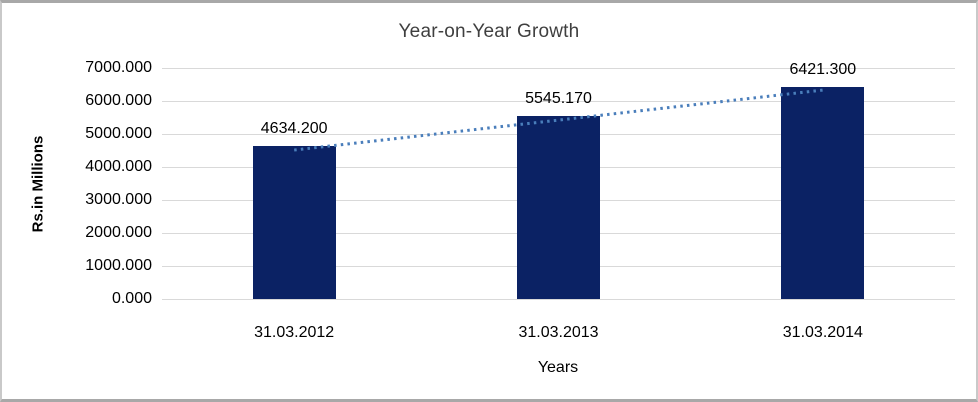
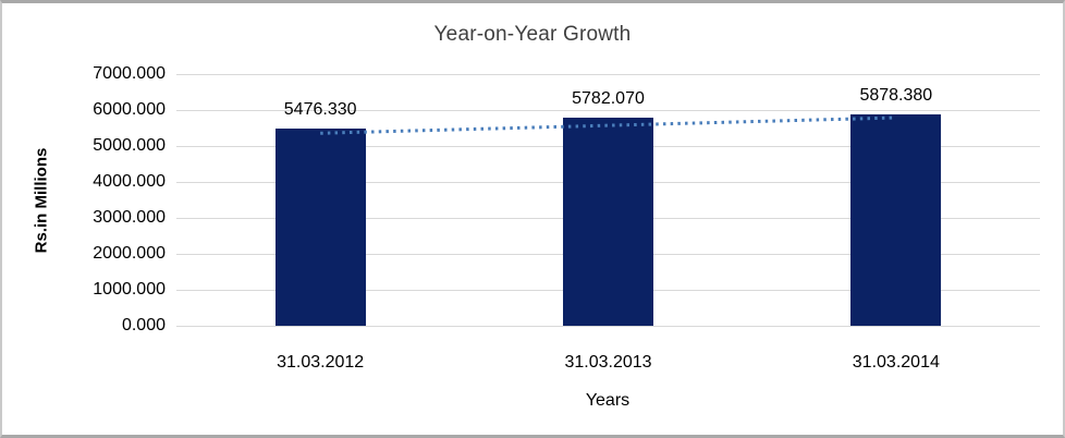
31.03.2012: 4634.200 -> 5476.330
31.03.2013: 5545.170 -> 5782.070
31.03.2014: 6421.300 -> 5878.380
